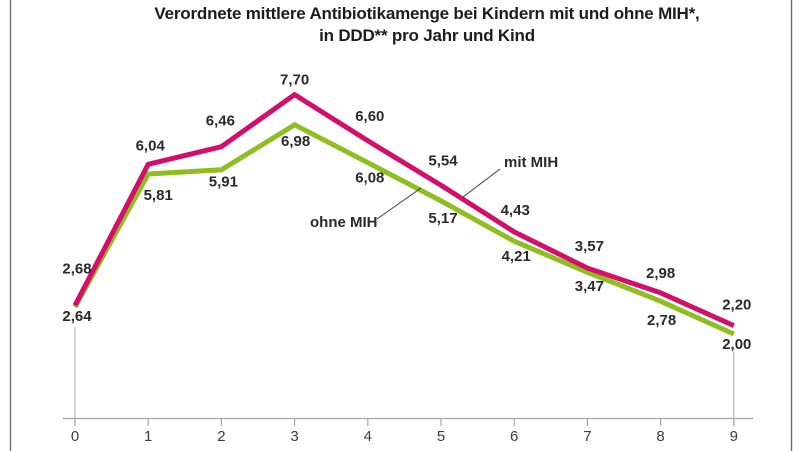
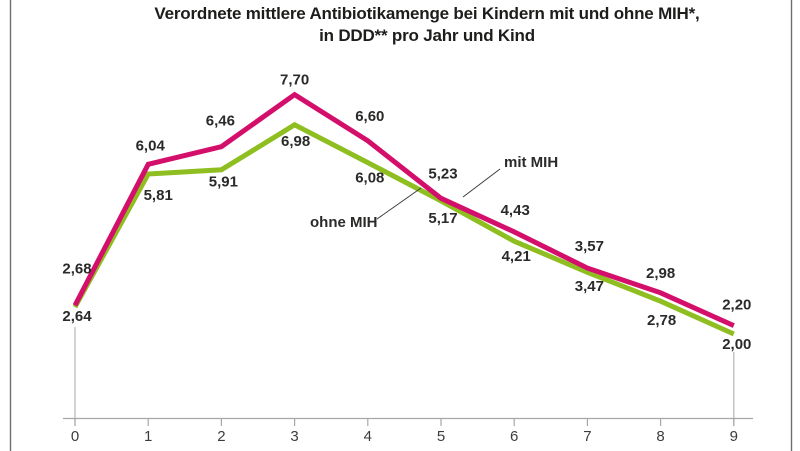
mit MIH/5: 5,54 -> 5,23
